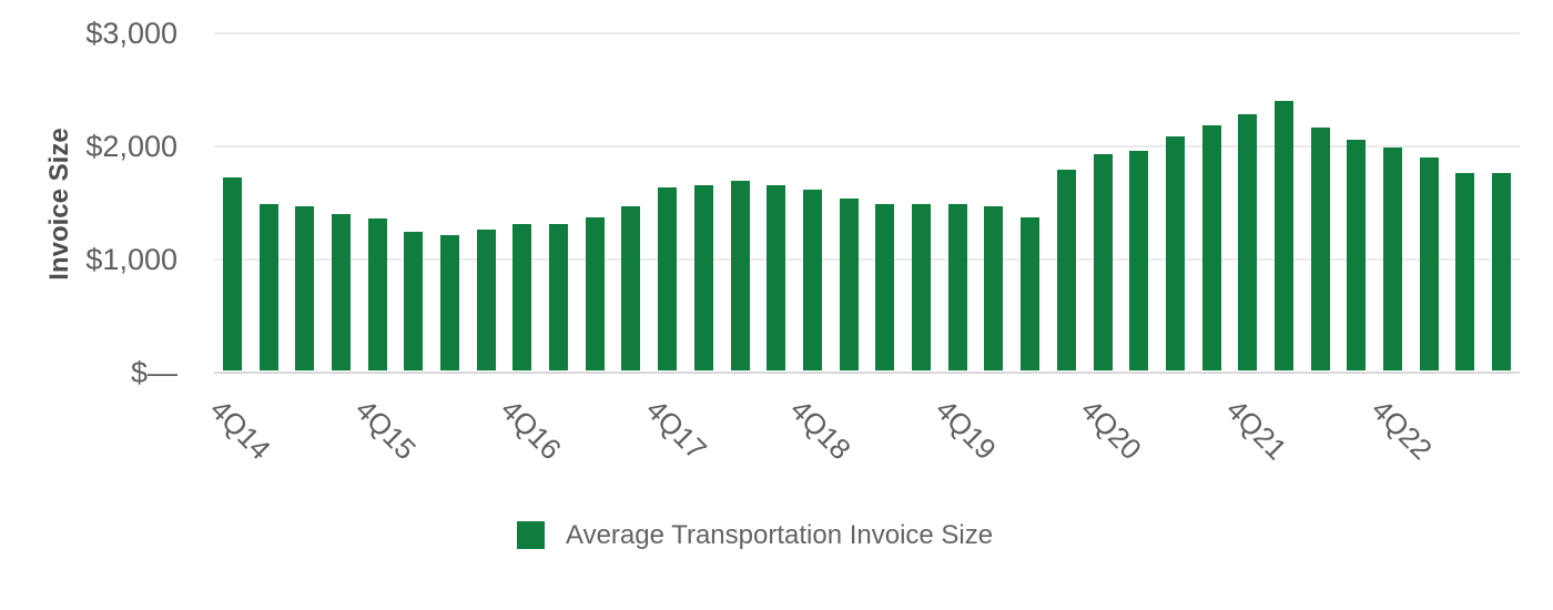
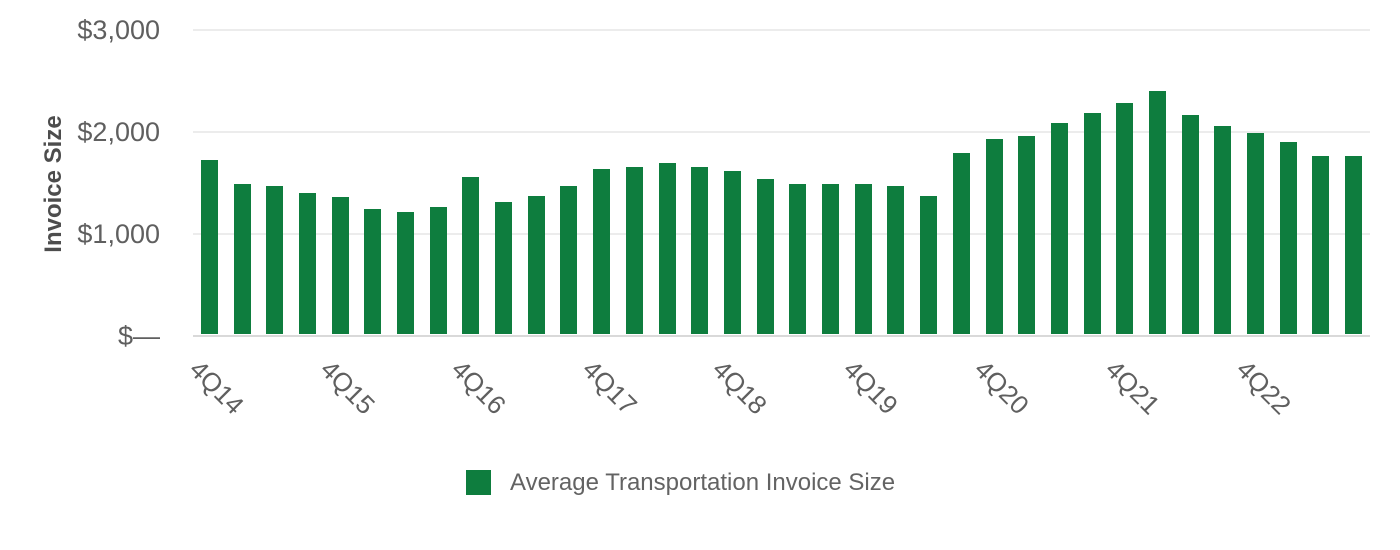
4Q16: $1310 -> $1550
